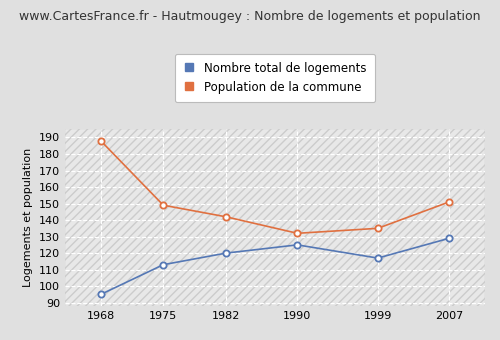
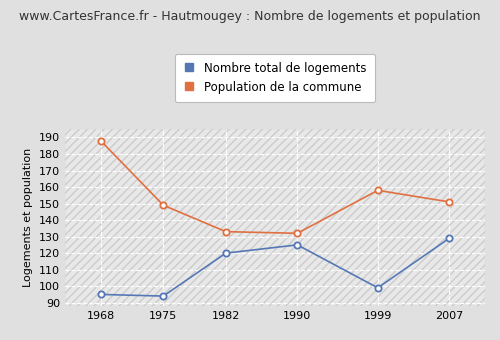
Nombre total de logements/1975: 113 -> 94
Population de la commune/1982: 142 -> 133
Nombre total de logements/1999: 117 -> 99
Population de la commune/1999: 135 -> 158
